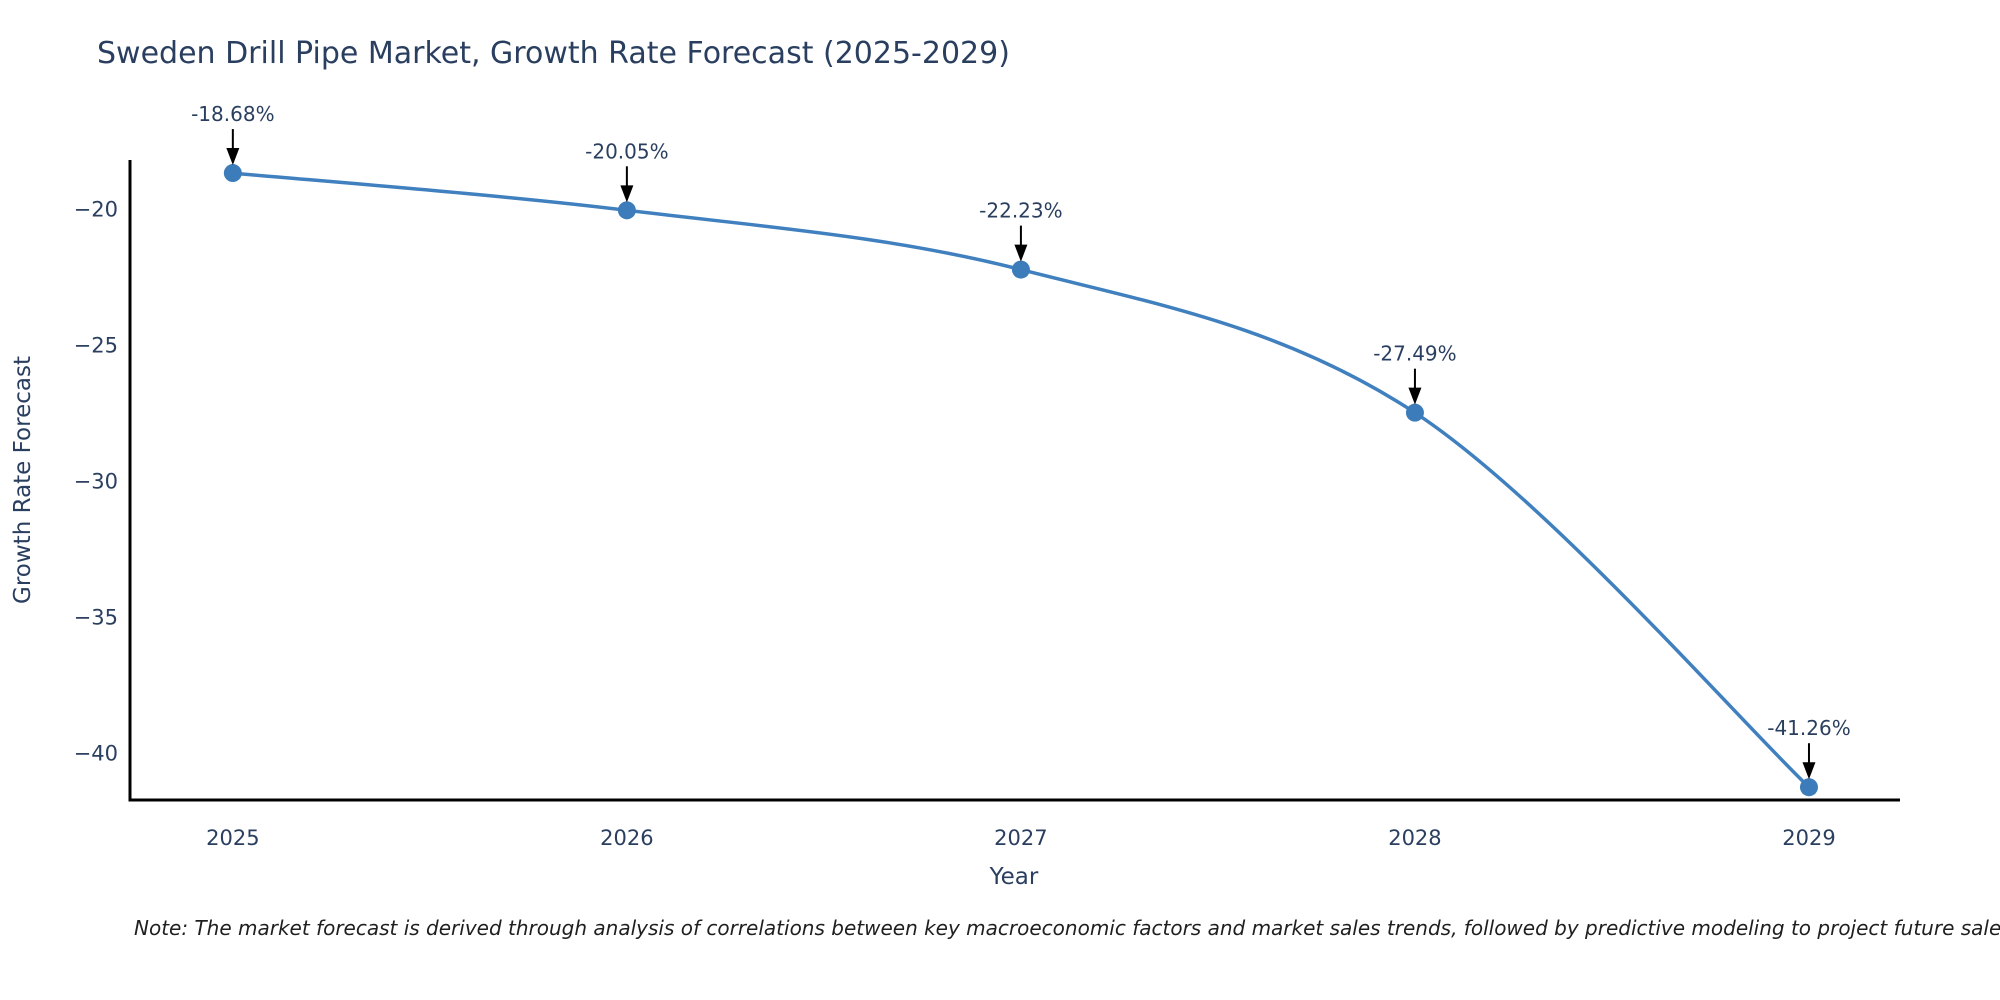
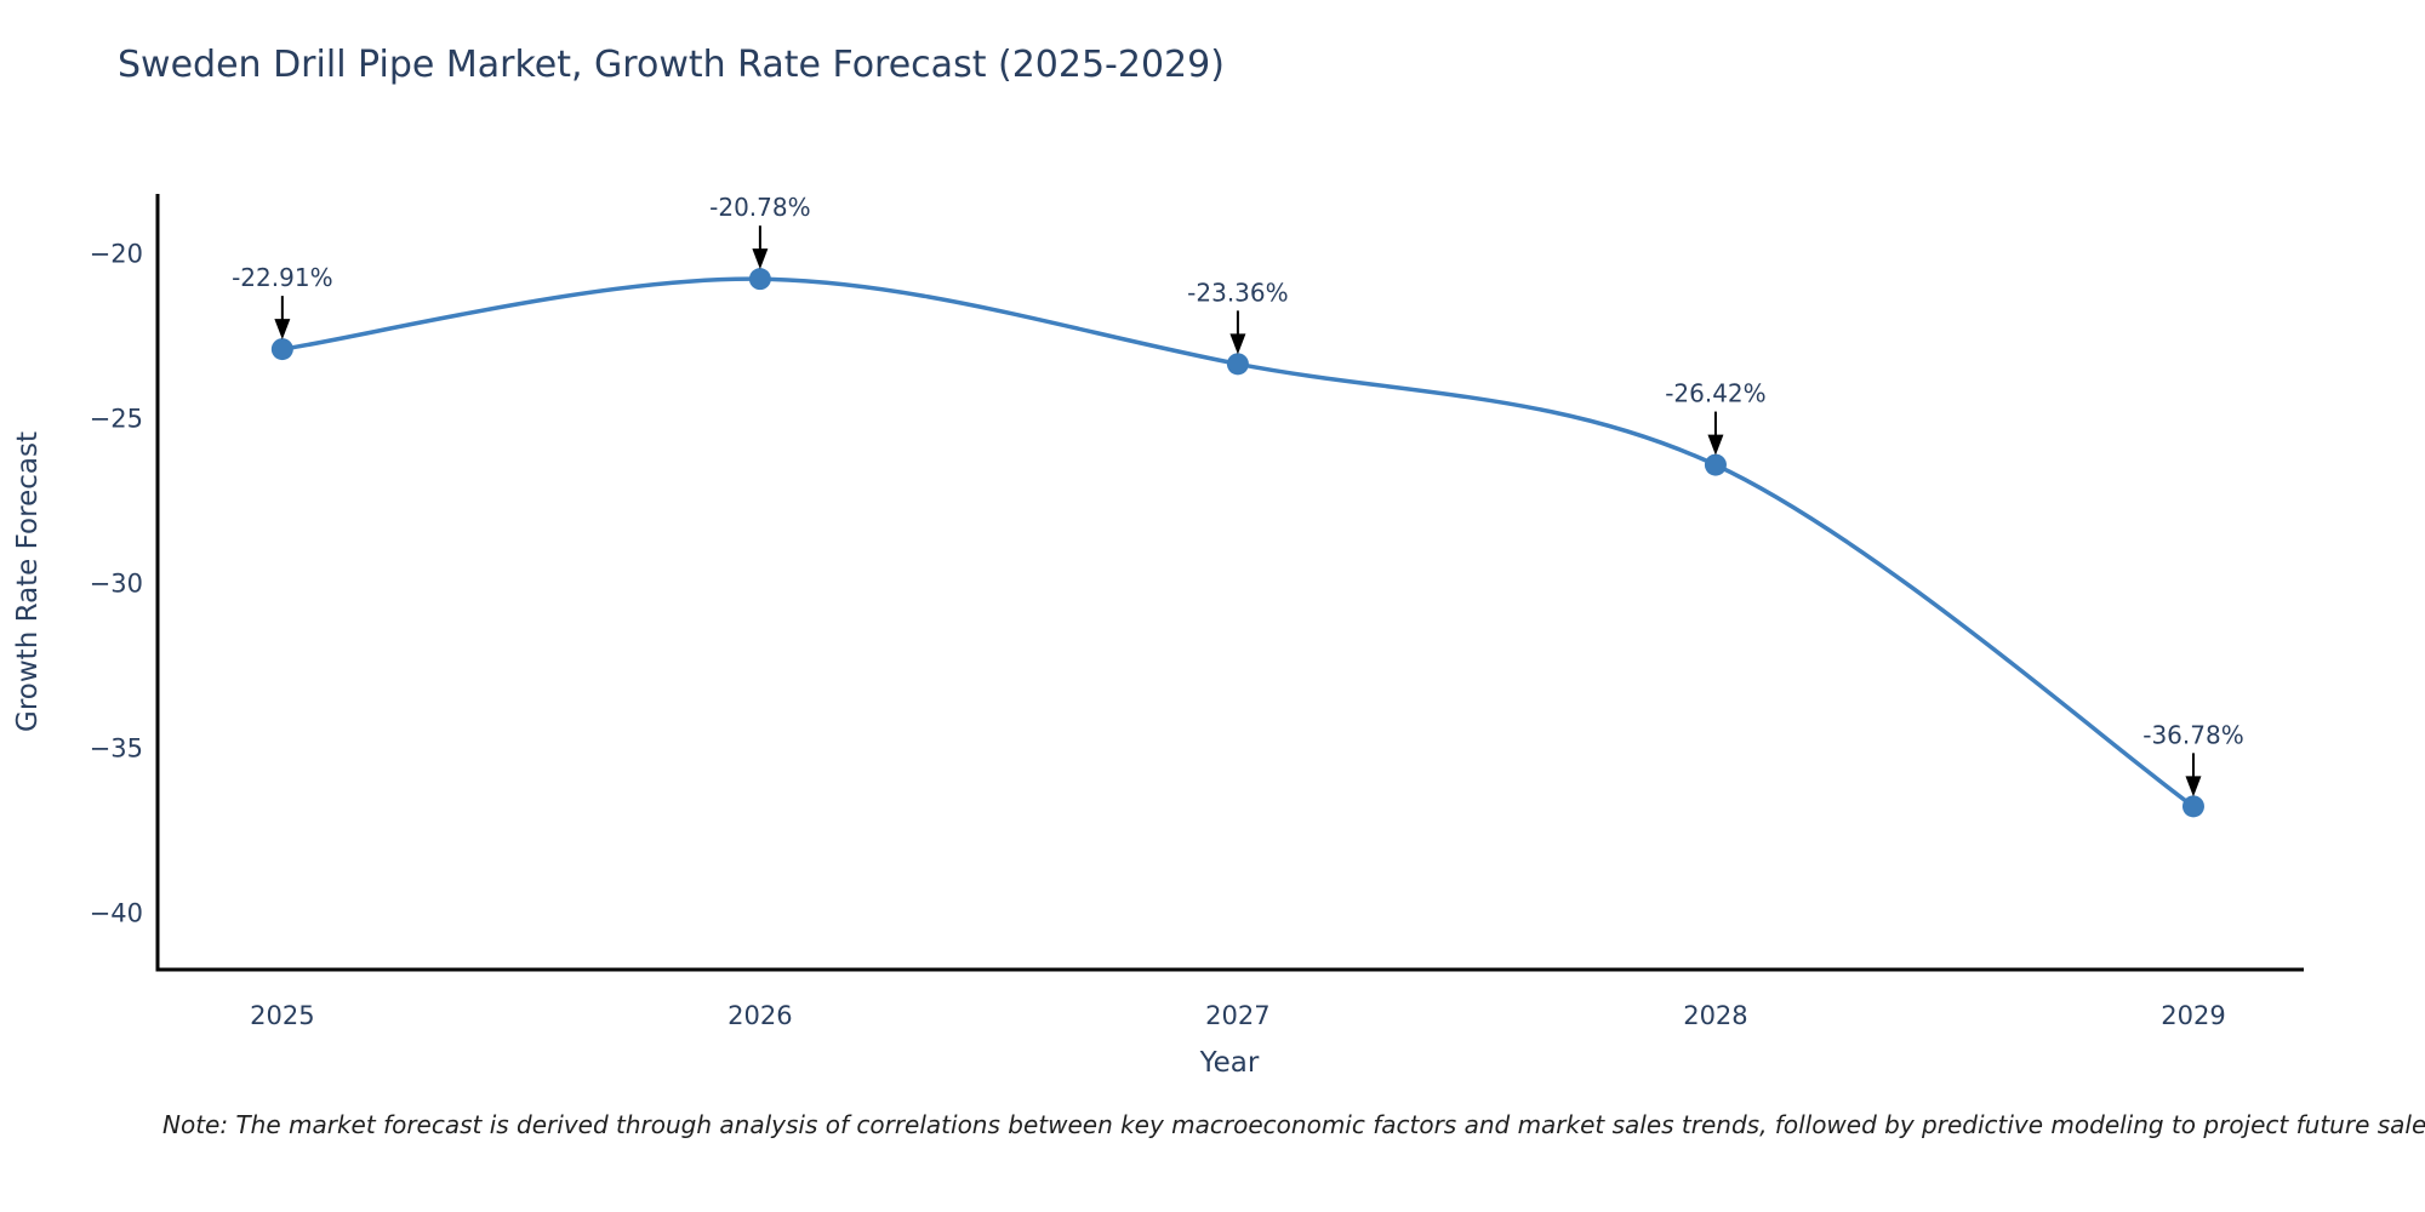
2025: -18.68% -> -22.91%
2026: -20.05% -> -20.78%
2027: -22.23% -> -23.36%
2028: -27.49% -> -26.42%
2029: -41.26% -> -36.78%
